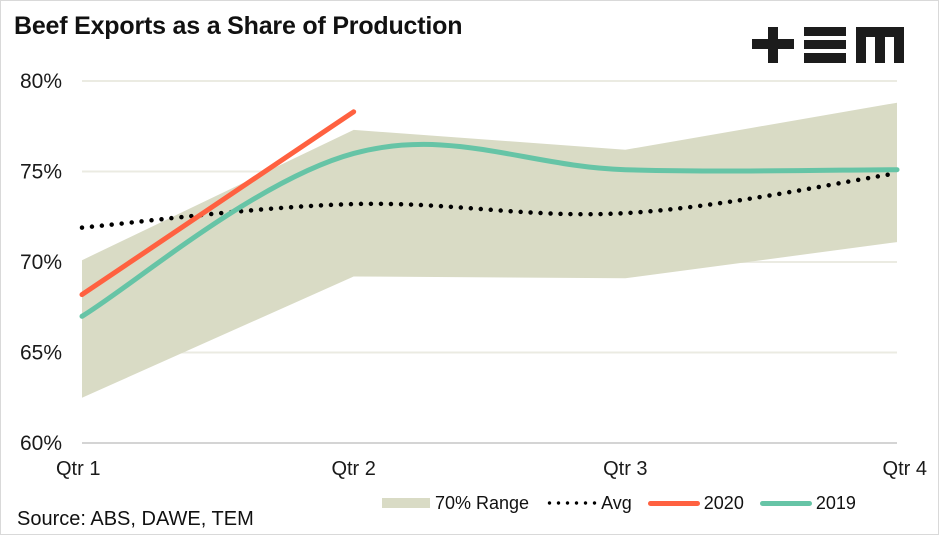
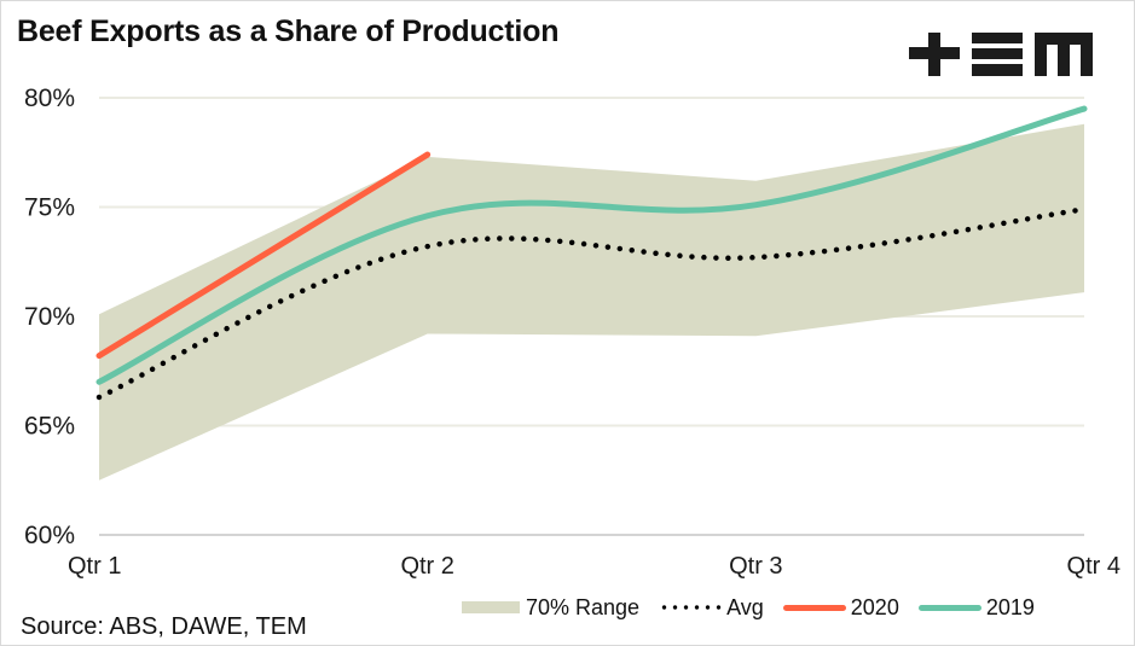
Avg/Qtr 1: 71.9% -> 66.3%
2020/Qtr 2: 78.3% -> 77.4%
2019/Qtr 2: 76.0% -> 74.6%
2019/Qtr 4: 75.1% -> 79.5%
